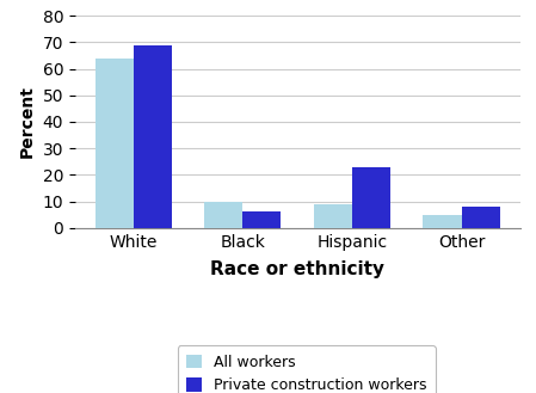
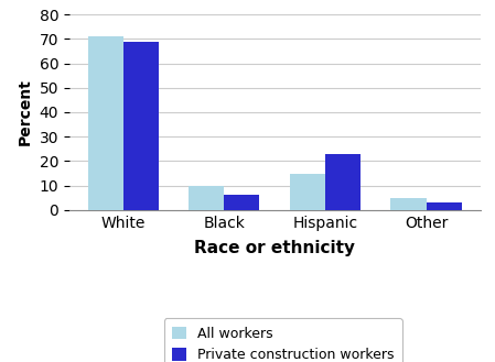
All workers/White: 64 -> 71
All workers/Hispanic: 9 -> 15
Private construction workers/Other: 8 -> 3
